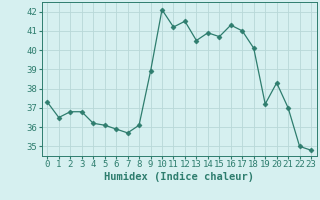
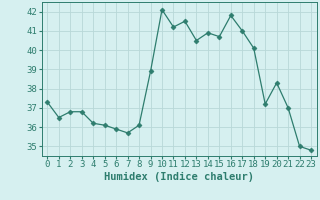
16: 41.3 -> 41.8
